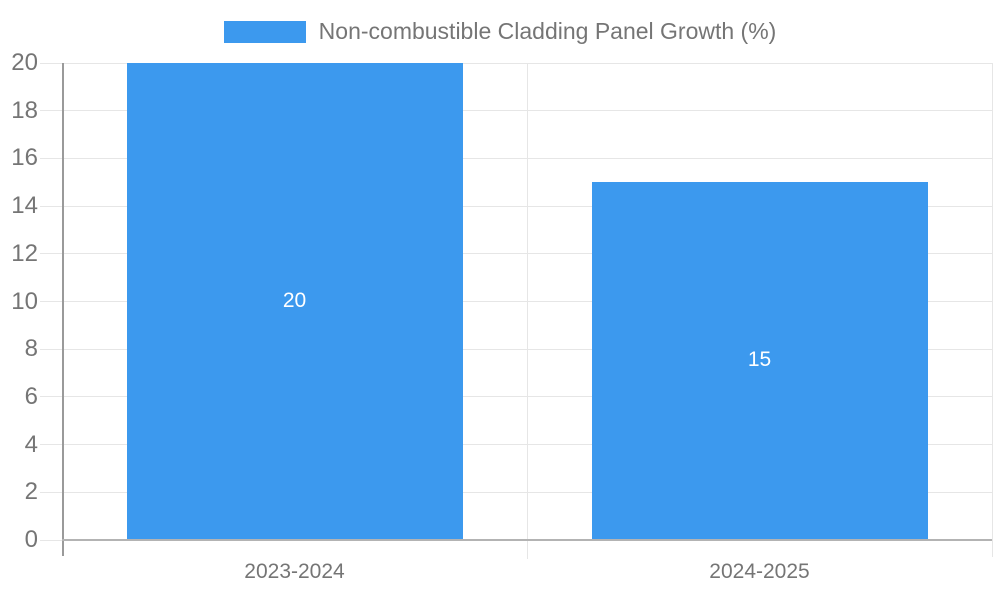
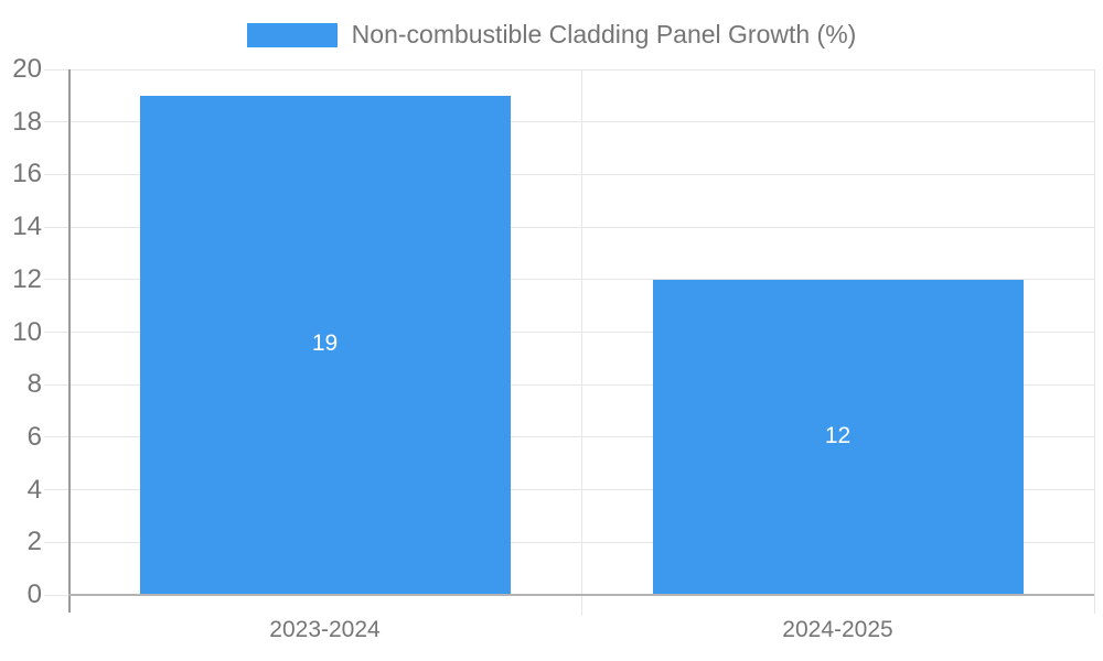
2023-2024: 20 -> 19
2024-2025: 15 -> 12
